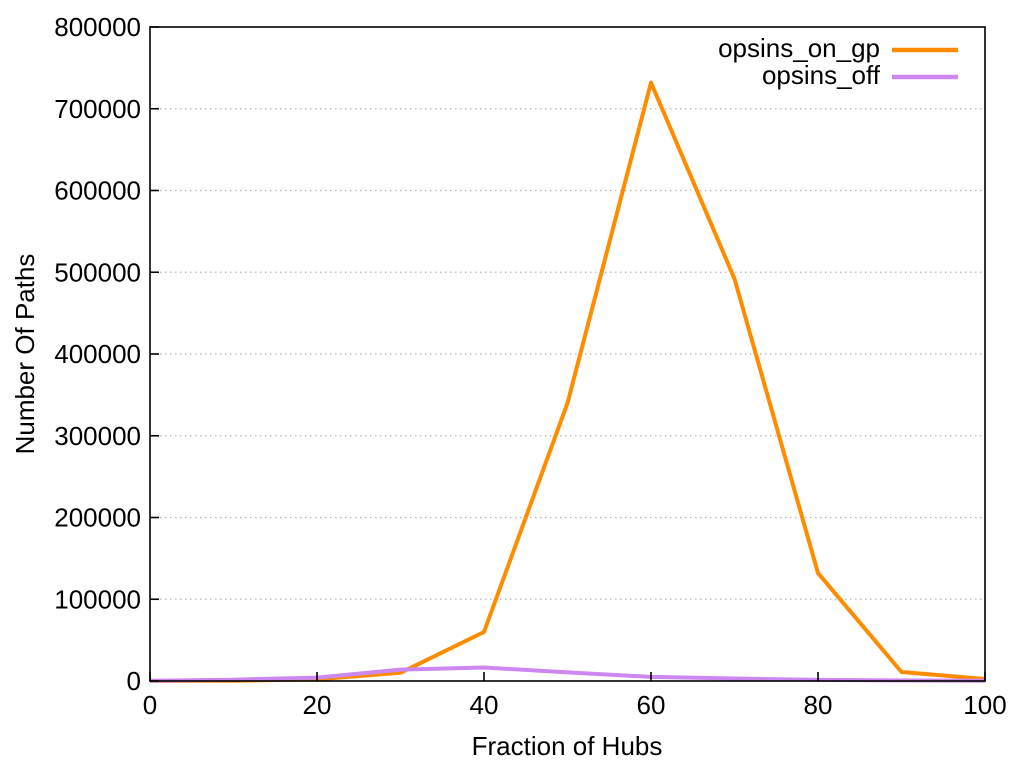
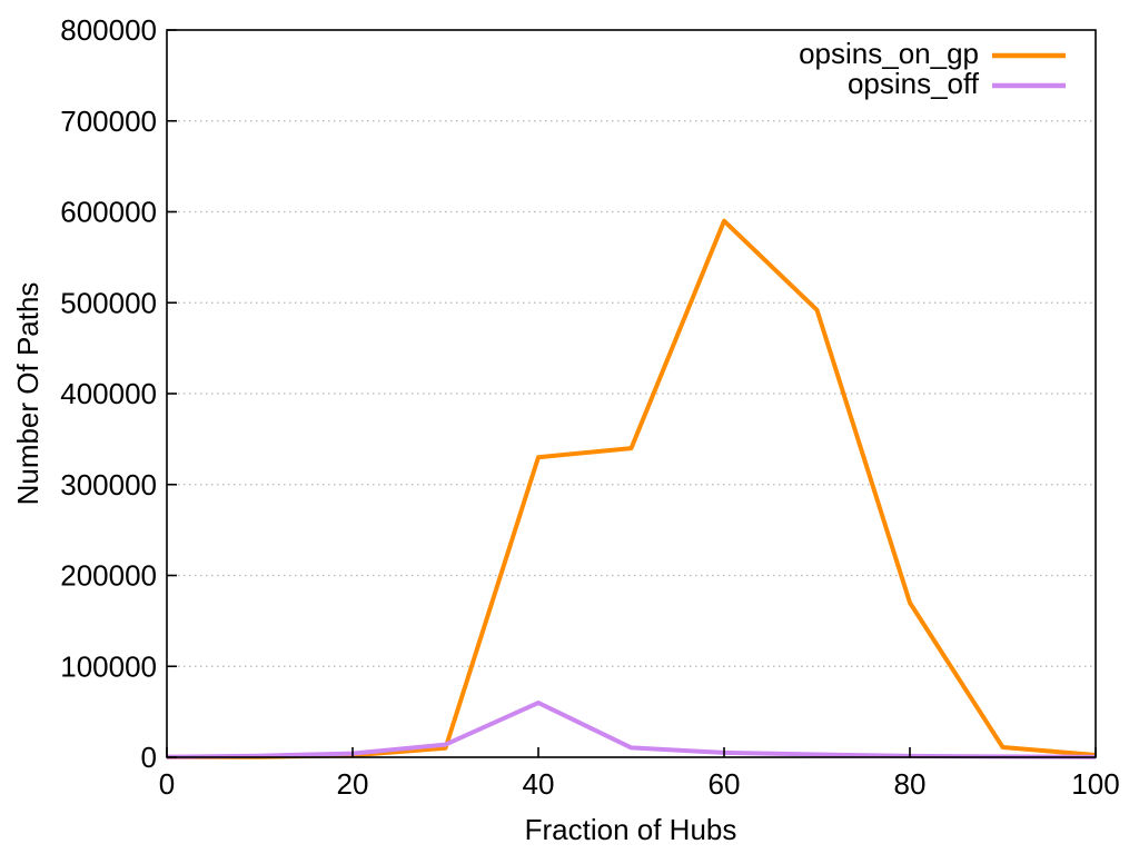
opsins_on_gp/40: 60000 -> 330000
opsins_off/40: 20000 -> 60000
opsins_on_gp/60: 730000 -> 590000
opsins_on_gp/80: 130000 -> 170000
